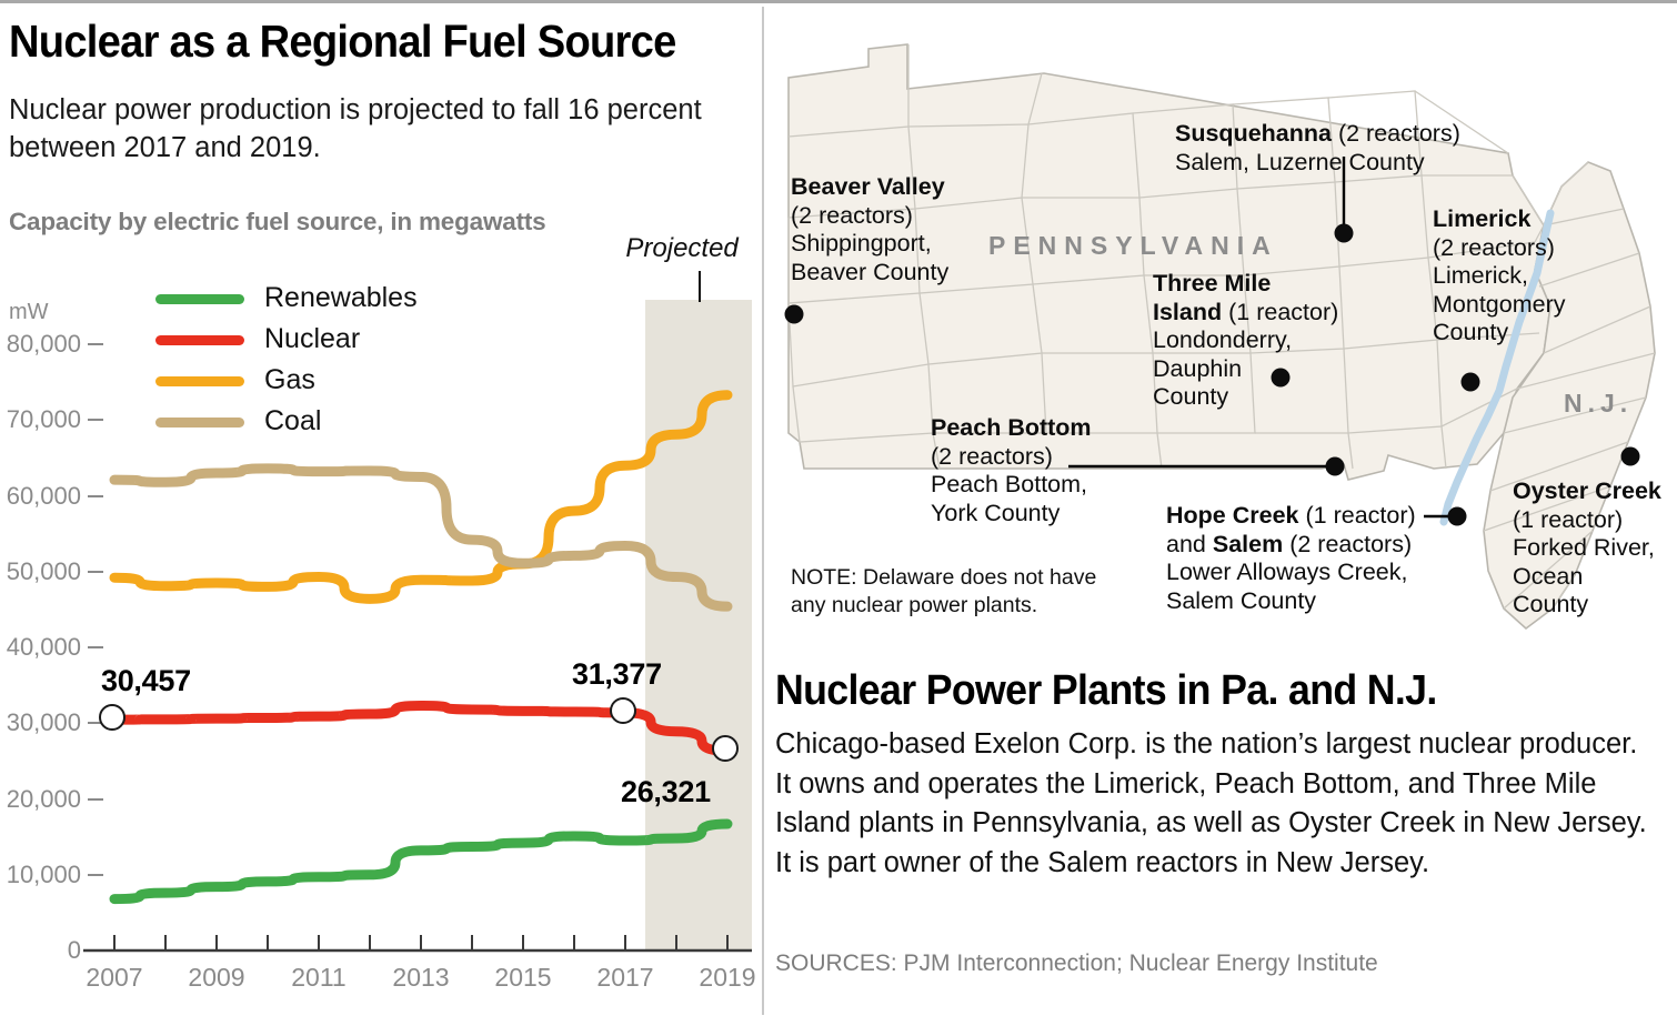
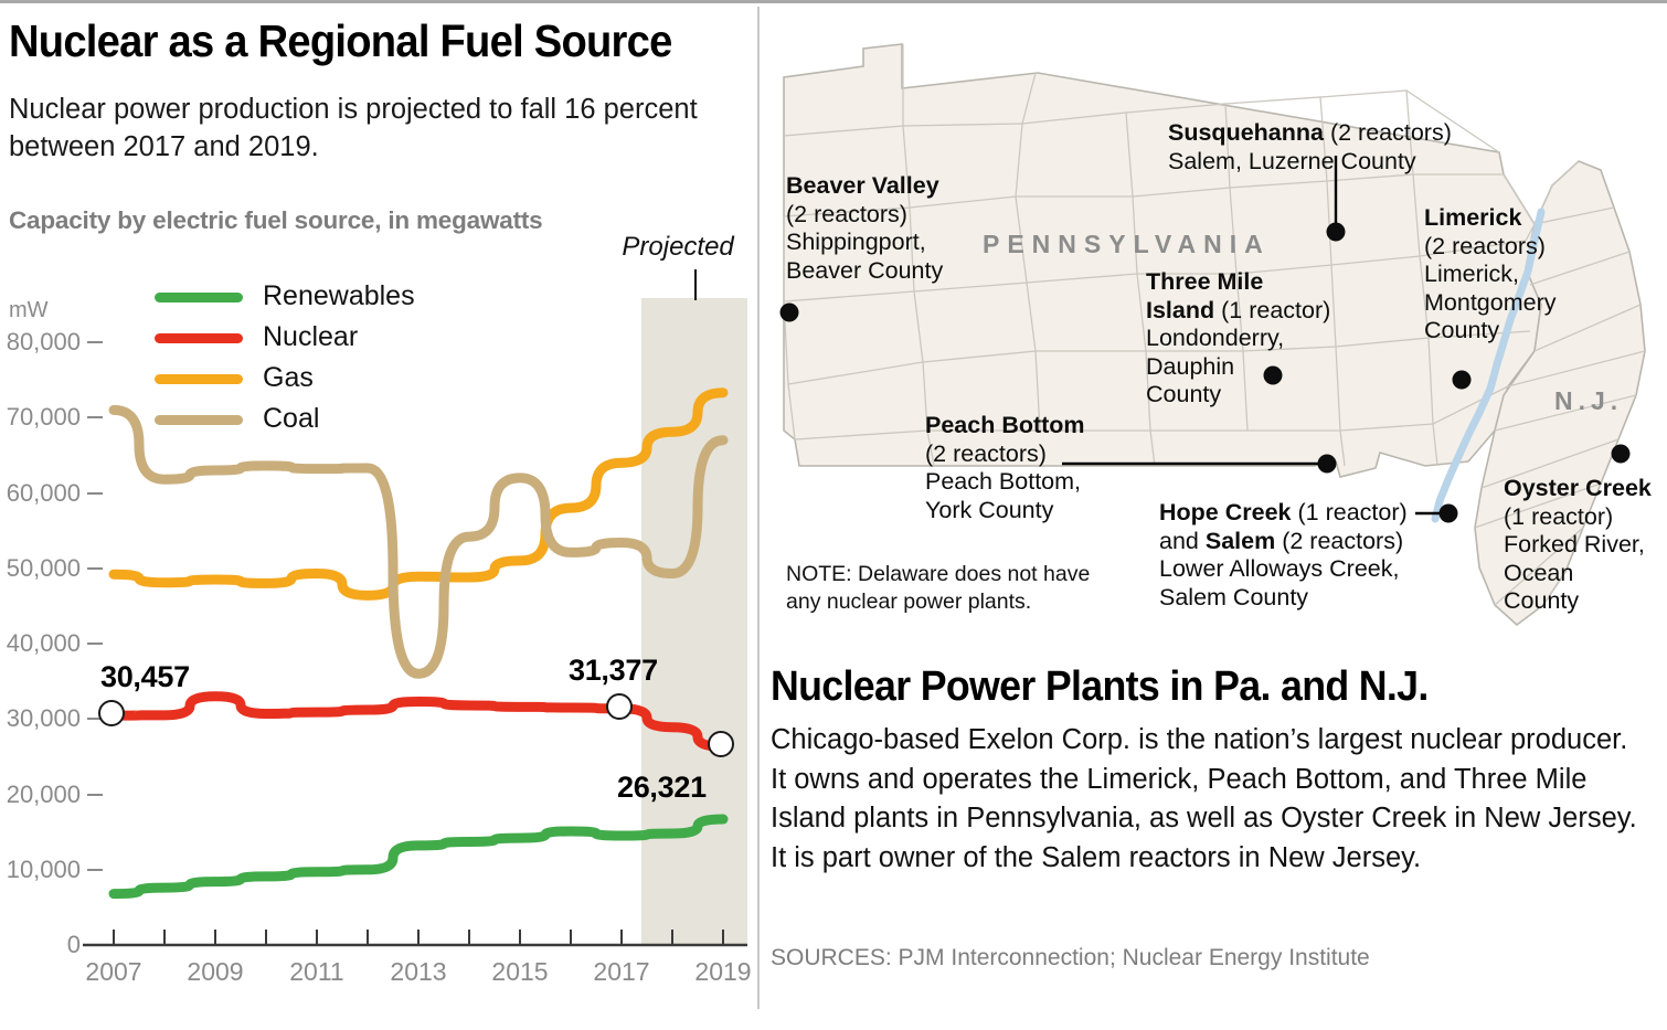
Coal/2007: 62000 -> 71000
Nuclear/2009: 31000 -> 33000
Coal/2013: 62000 -> 36000
Coal/2015: 51000 -> 62000
Coal/2019: 45000 -> 67000
